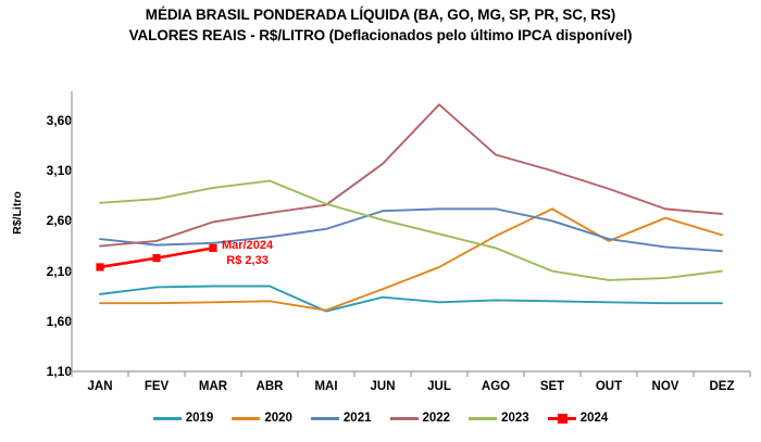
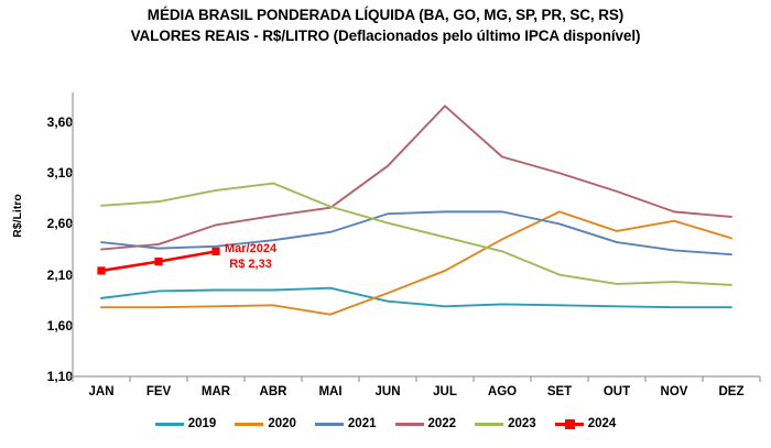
2019/MAI: 1,7 -> 2,0
2020/OUT: 2,4 -> 2,5
2023/DEZ: 2,1 -> 2,0
